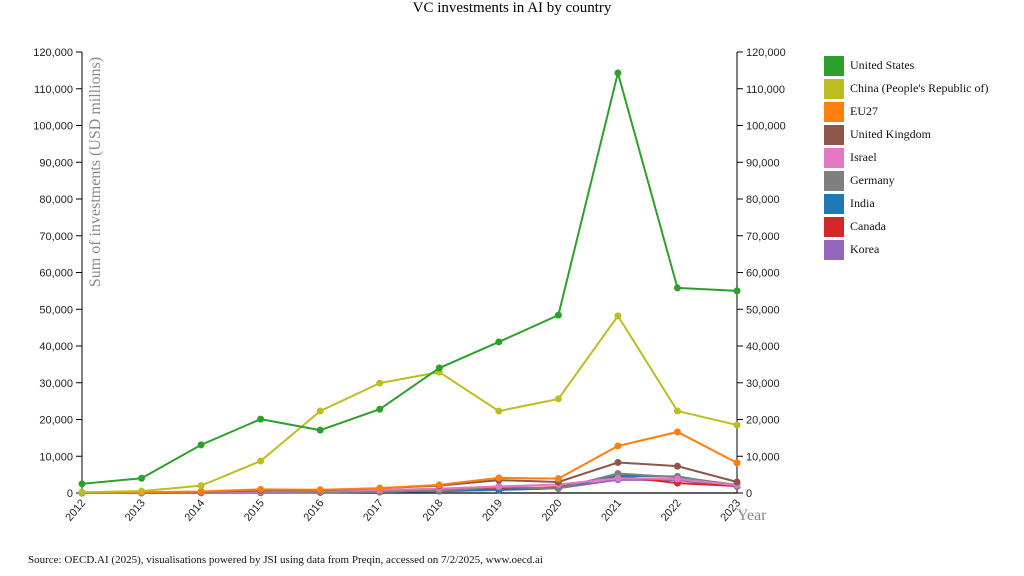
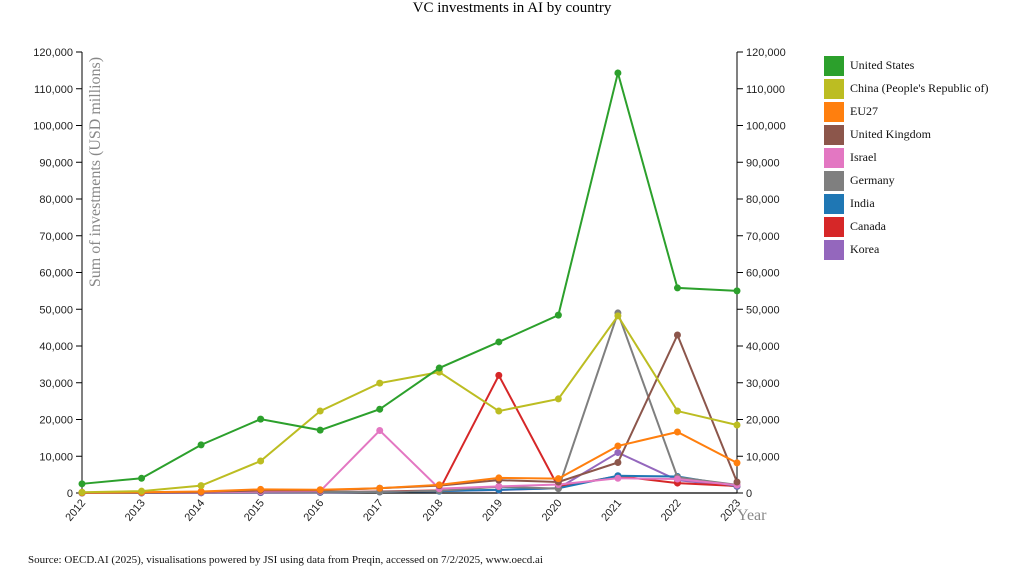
Israel/2017: 1000 -> 17000
Canada/2019: 1000 -> 32000
Germany/2021: 5000 -> 49000
Korea/2021: 4000 -> 11000
United Kingdom/2022: 7000 -> 43000
